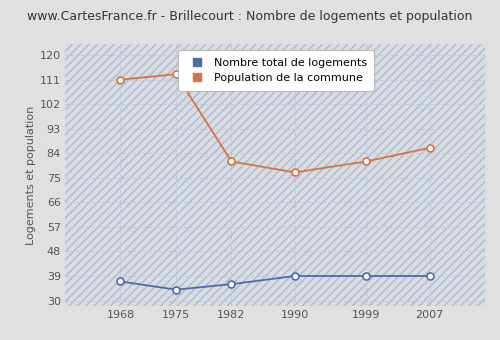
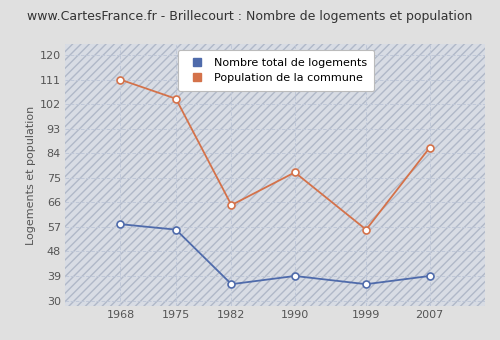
Nombre total de logements/1968: 37 -> 58
Nombre total de logements/1975: 34 -> 56
Population de la commune/1975: 113 -> 104
Population de la commune/1982: 81 -> 65
Nombre total de logements/1999: 39 -> 36
Population de la commune/1999: 81 -> 56
